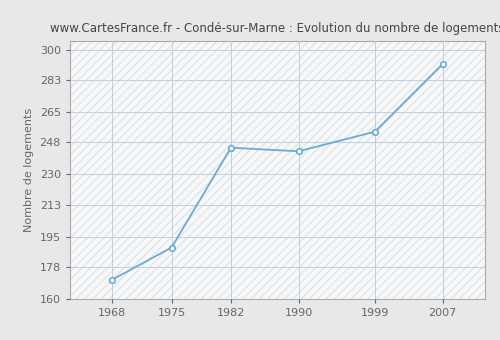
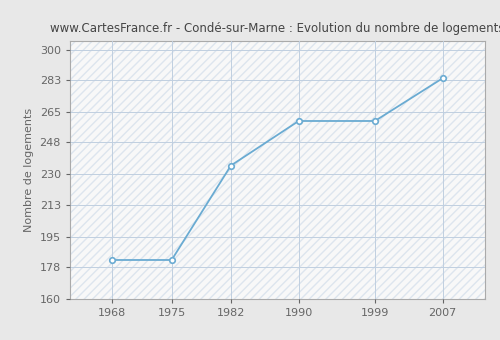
1968: 171 -> 182
1975: 189 -> 182
1982: 245 -> 235
1990: 243 -> 260
1999: 254 -> 260
2007: 292 -> 284
